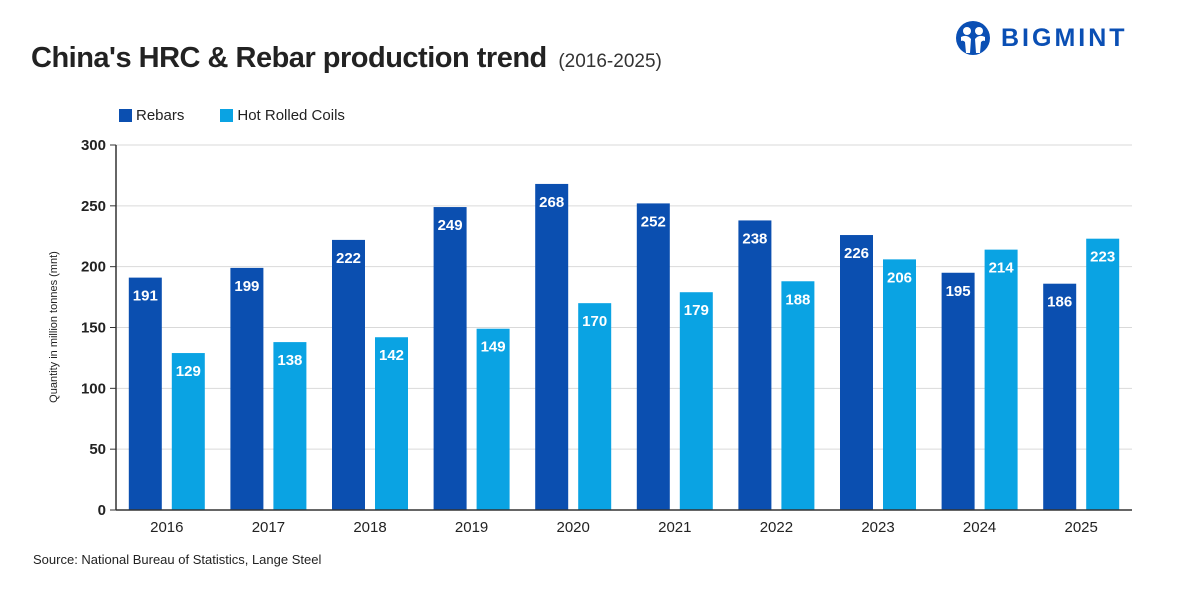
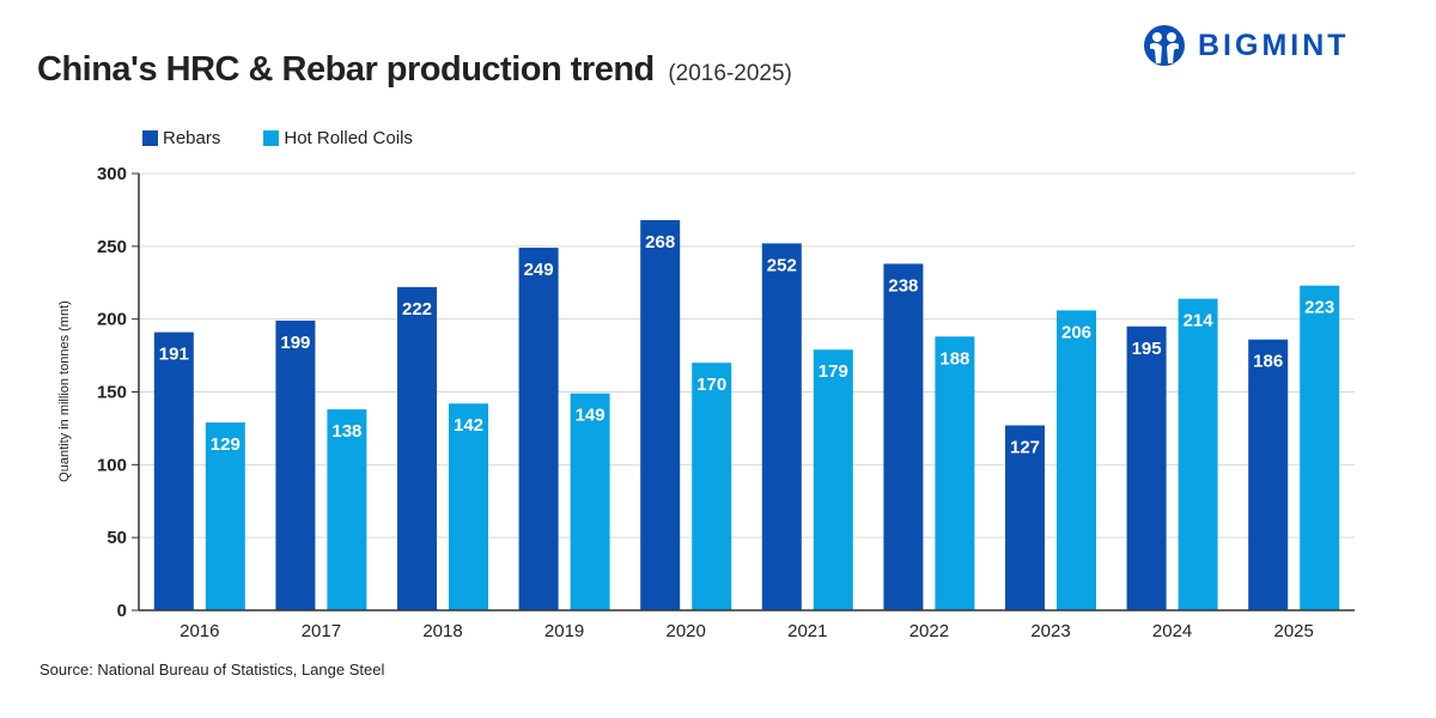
Rebars/2023: 226 -> 127
